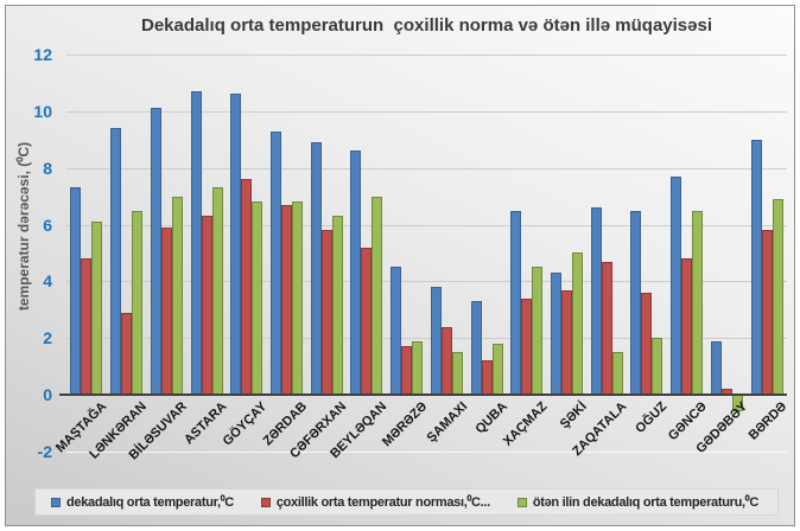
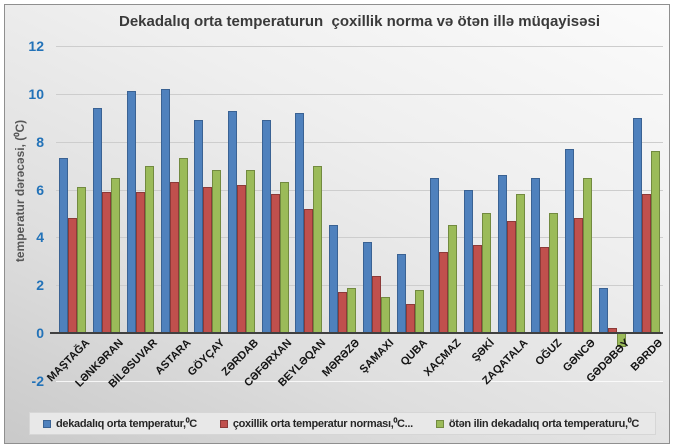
çoxillik orta temperatur norması,⁰C.../LƏNKƏRAN: 2.9 -> 5.9
dekadalıq orta temperatur,⁰C/ASTARA: 10.7 -> 10.2
dekadalıq orta temperatur,⁰C/GÖYÇAY: 10.6 -> 8.9
çoxillik orta temperatur norması,⁰C.../GÖYÇAY: 7.6 -> 6.1
çoxillik orta temperatur norması,⁰C.../ZƏRDAB: 6.7 -> 6.2
dekadalıq orta temperatur,⁰C/BEYLƏQAN: 8.6 -> 9.2
dekadalıq orta temperatur,⁰C/ŞƏKİ: 4.3 -> 6.0
ötən ilin dekadalıq orta temperaturu,⁰C/ZAQATALA: 1.5 -> 5.8
ötən ilin dekadalıq orta temperaturu,⁰C/OĞUZ: 2.0 -> 5.0
ötən ilin dekadalıq orta temperaturu,⁰C/BƏRDƏ: 6.9 -> 7.6
